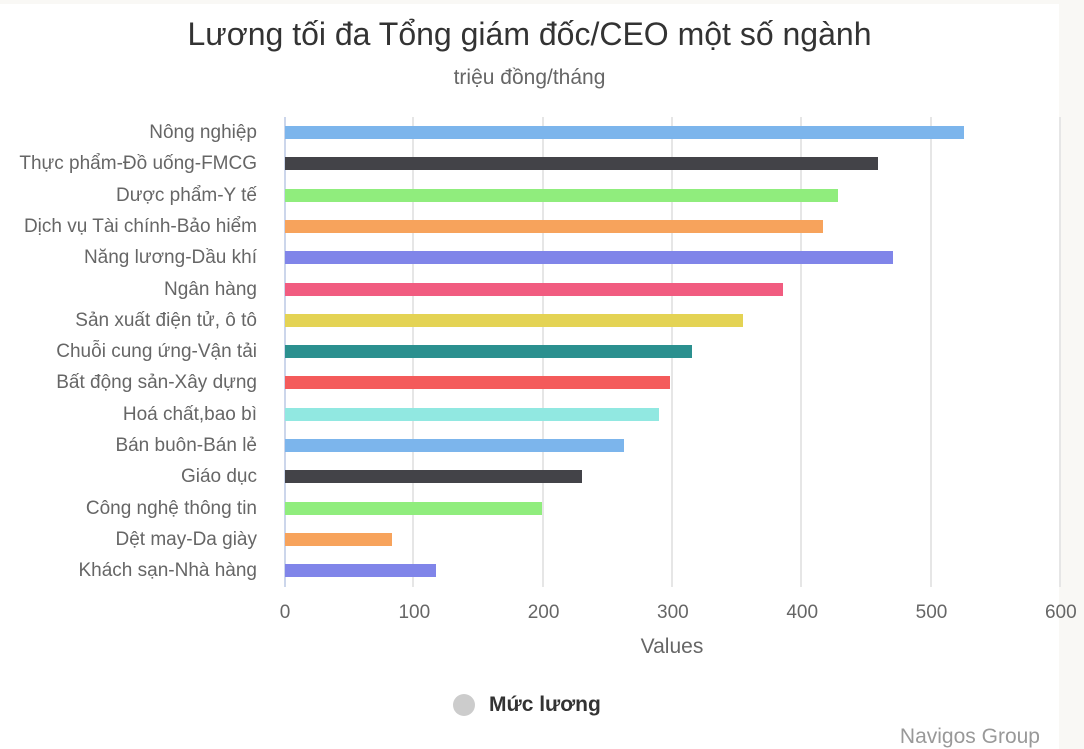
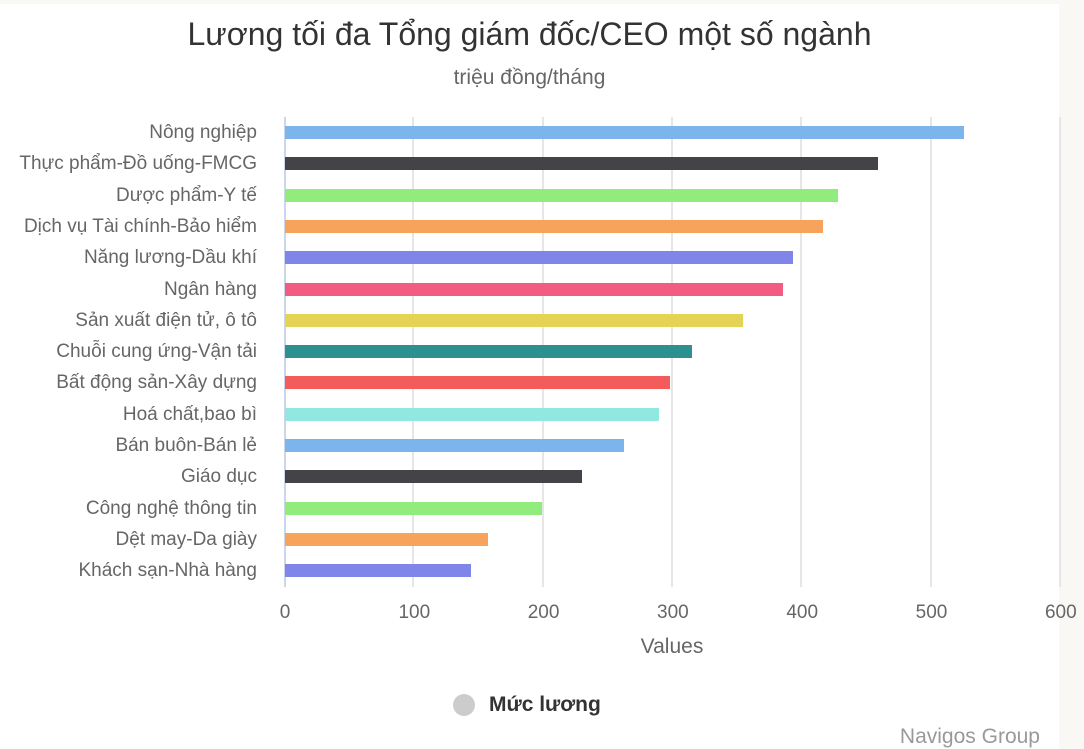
Năng lương-Dầu khí: 470 -> 393
Dệt may-Da giày: 83 -> 157
Khách sạn-Nhà hàng: 117 -> 144
